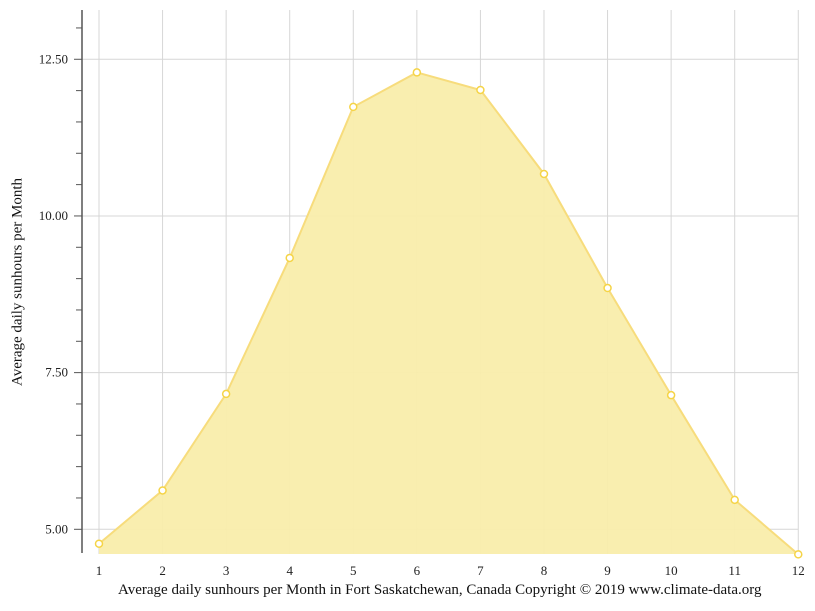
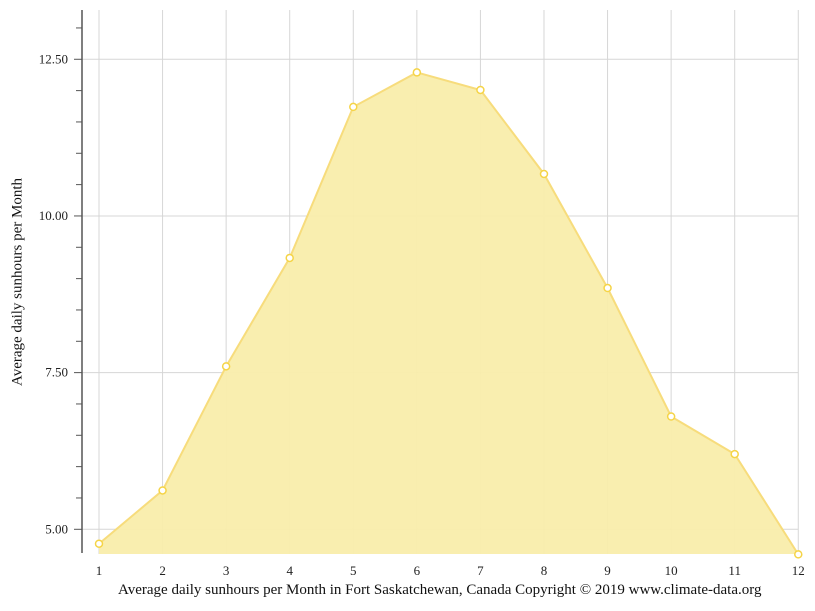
3: 7.2 -> 7.6
10: 7.1 -> 6.8
11: 5.5 -> 6.2
